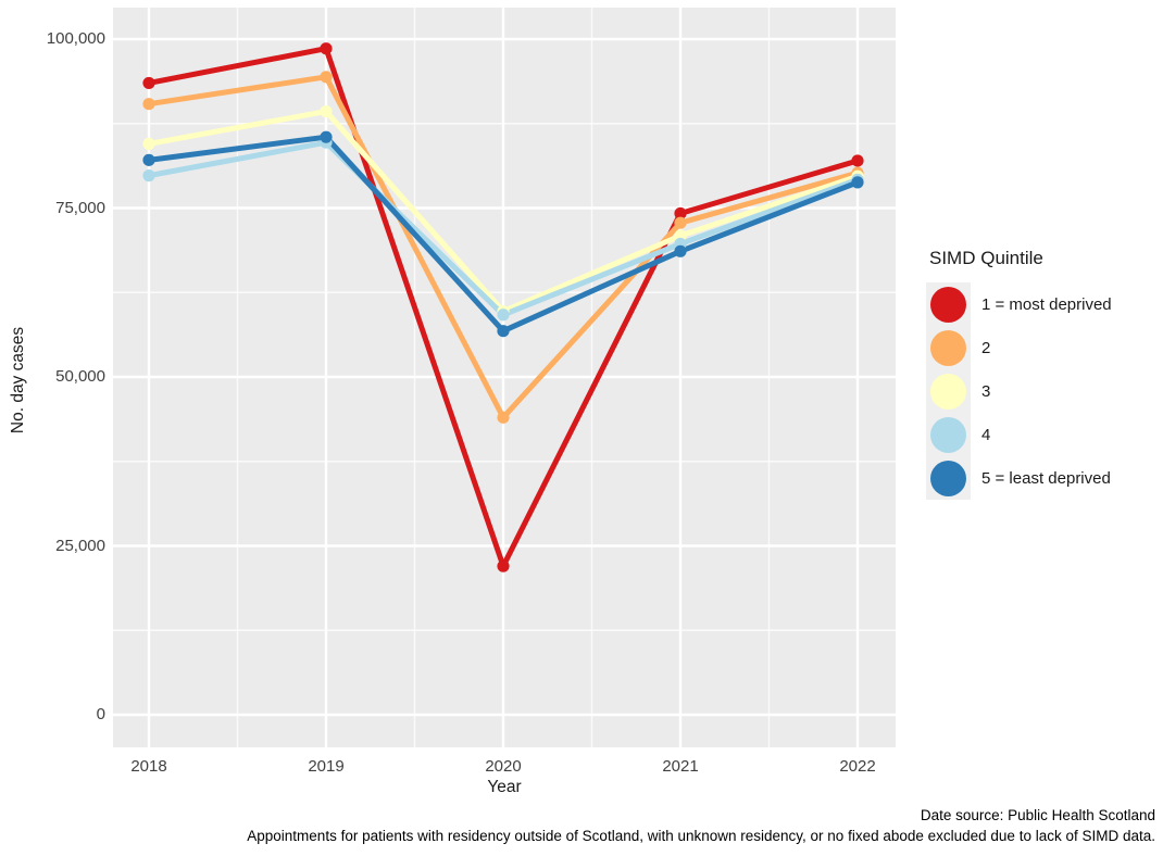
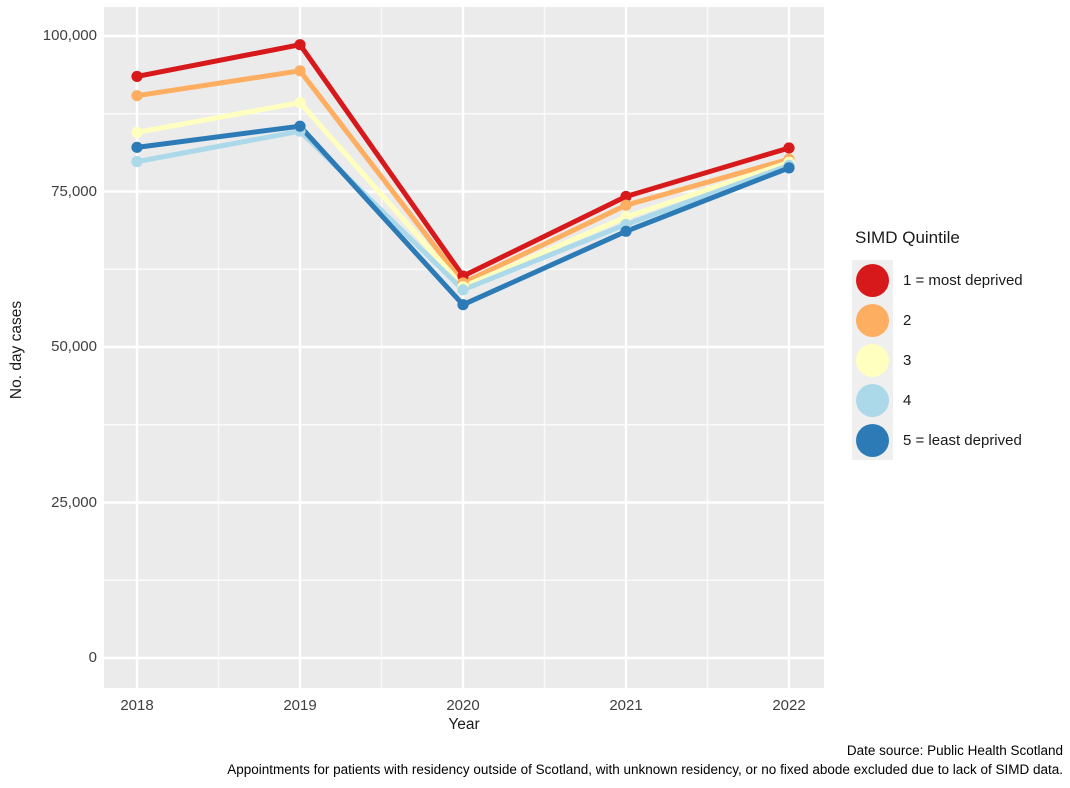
1 = most deprived/2020: 22000 -> 61000
2/2020: 44000 -> 60000
